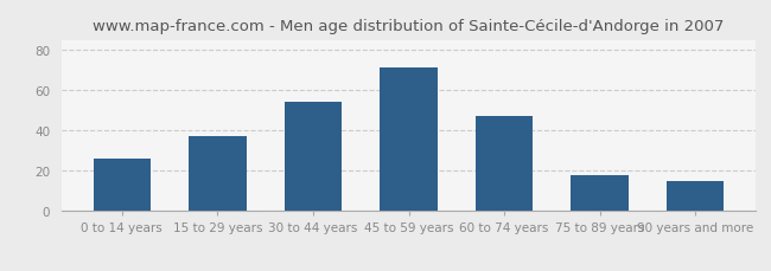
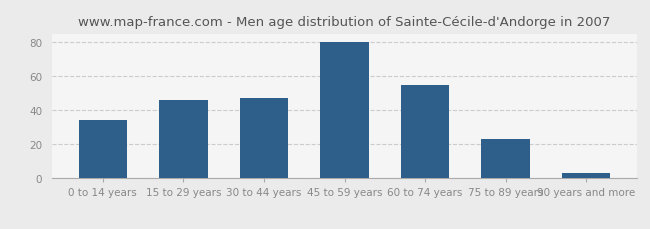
0 to 14 years: 26 -> 34
15 to 29 years: 37 -> 46
30 to 44 years: 54 -> 47
45 to 59 years: 71 -> 80
60 to 74 years: 47 -> 55
75 to 89 years: 18 -> 23
90 years and more: 15 -> 3
